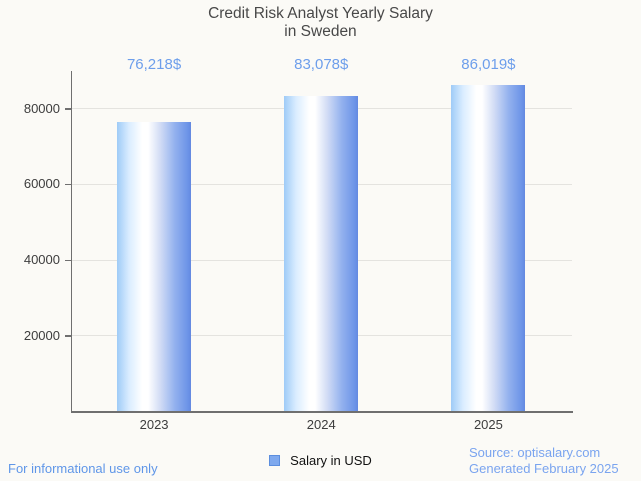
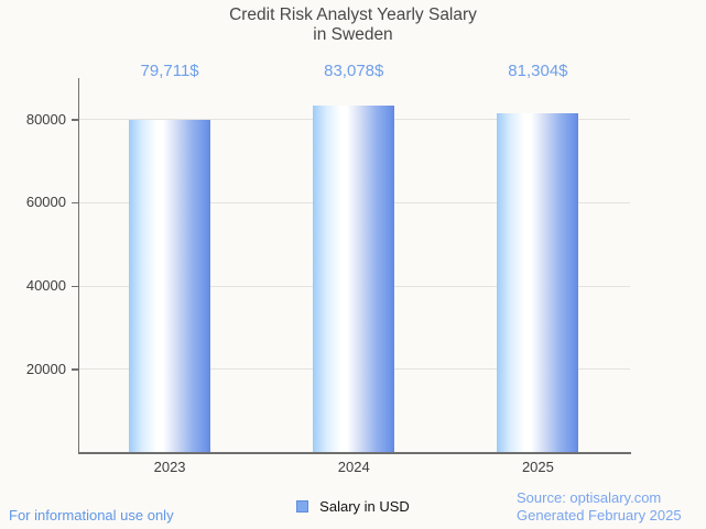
2023: 76,218 -> 79,711
2025: 86,019 -> 81,304
